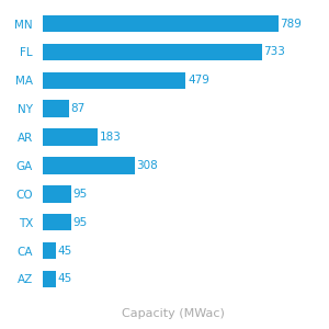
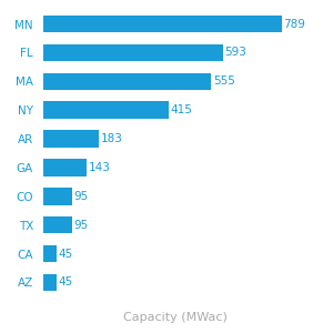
FL: 733 -> 593
MA: 479 -> 555
NY: 87 -> 415
GA: 308 -> 143
